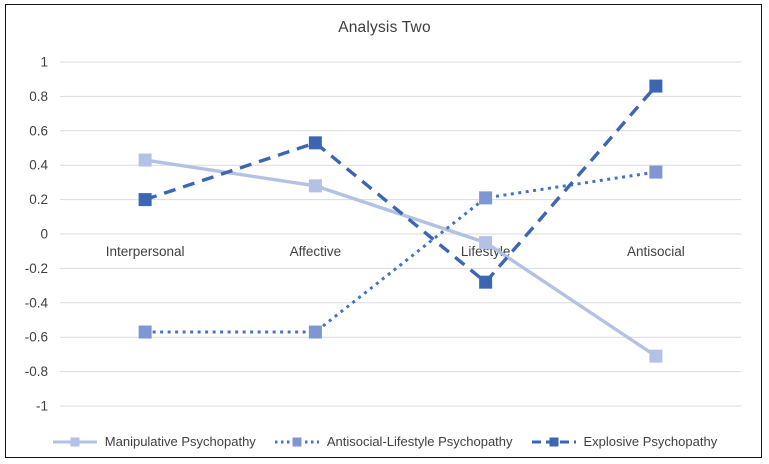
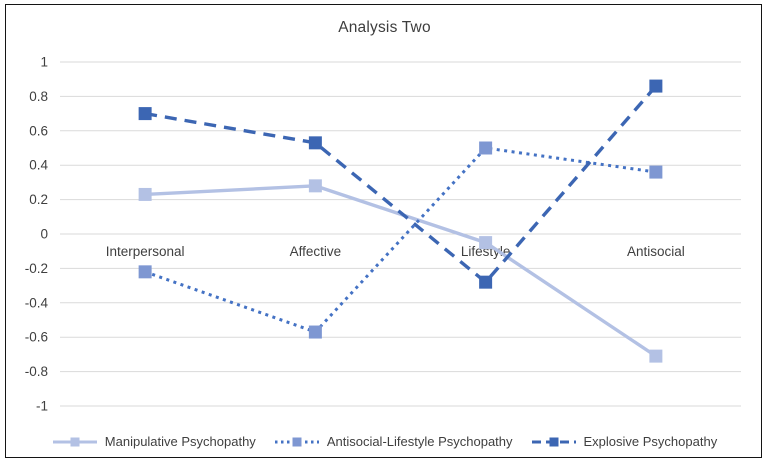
Manipulative Psychopathy/Interpersonal: 0.43 -> 0.23
Antisocial-Lifestyle Psychopathy/Interpersonal: -0.57 -> -0.22
Explosive Psychopathy/Interpersonal: 0.20 -> 0.70
Antisocial-Lifestyle Psychopathy/Lifestyle: 0.21 -> 0.50
